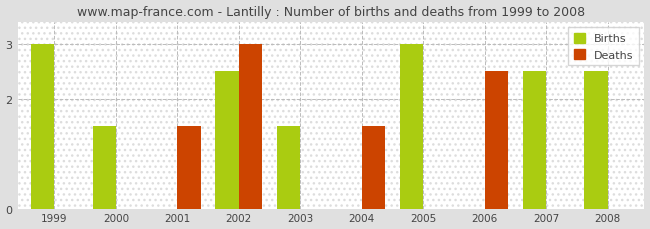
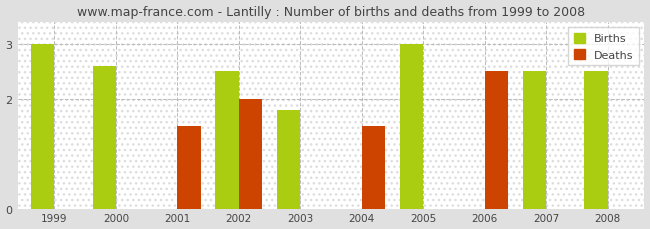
Births/2000: 1.5 -> 2.6
Deaths/2002: 3.0 -> 2.0
Births/2003: 1.5 -> 1.8
